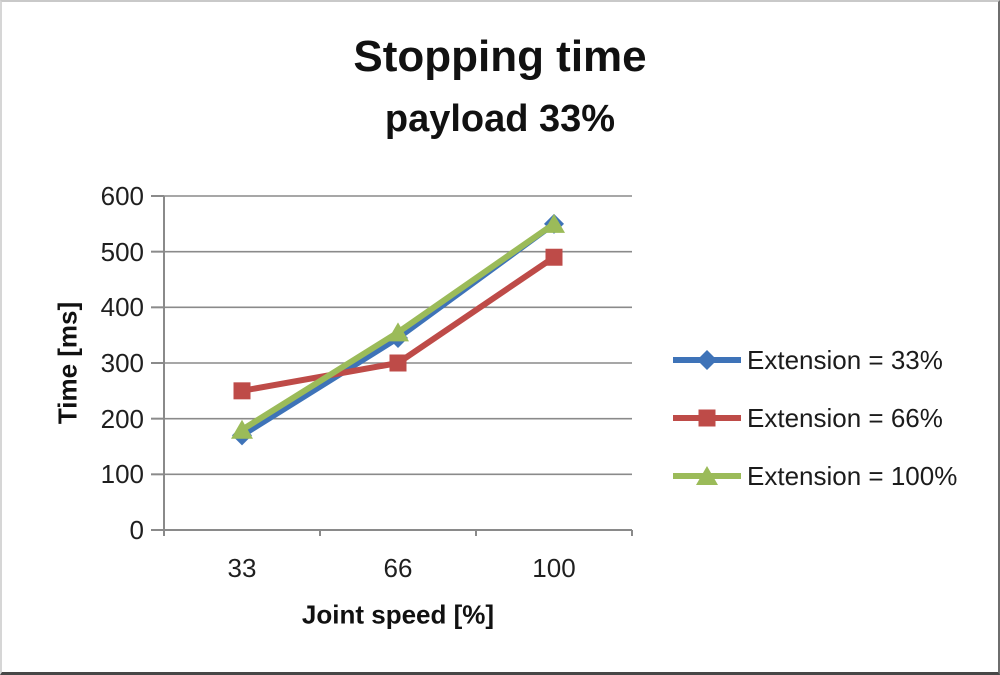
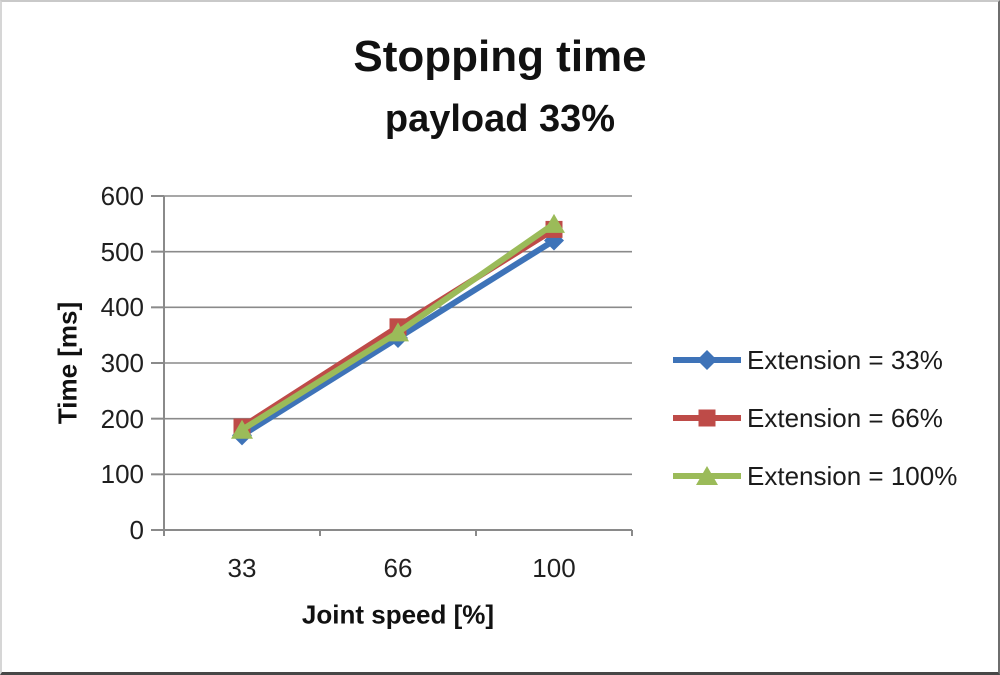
Extension = 66%/33: 250 -> 180
Extension = 66%/66: 300 -> 360
Extension = 33%/100: 550 -> 520
Extension = 66%/100: 490 -> 540
